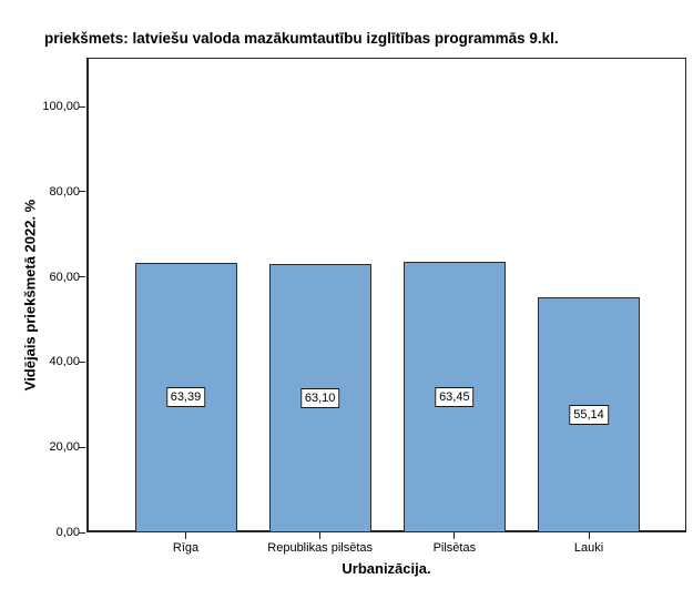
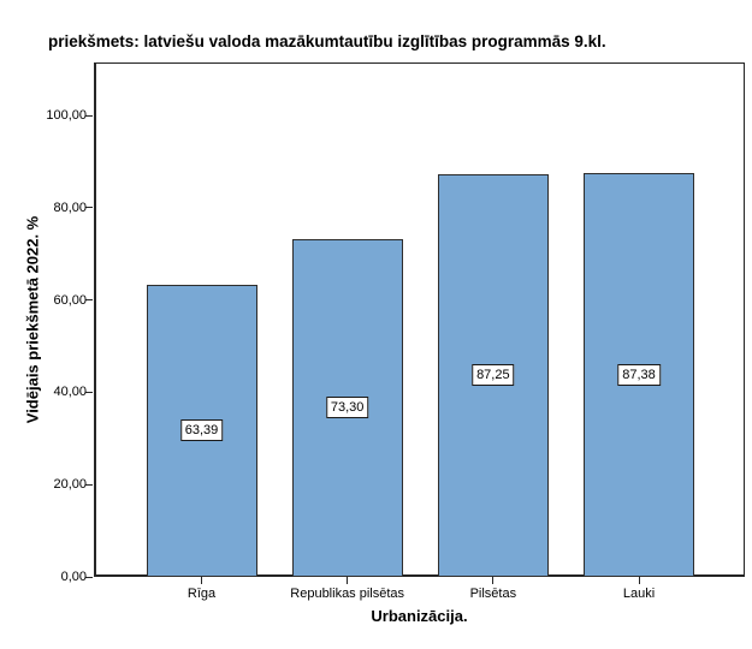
Republikas pilsētas: 63,10 -> 73,30
Pilsētas: 63,45 -> 87,25
Lauki: 55,14 -> 87,38
